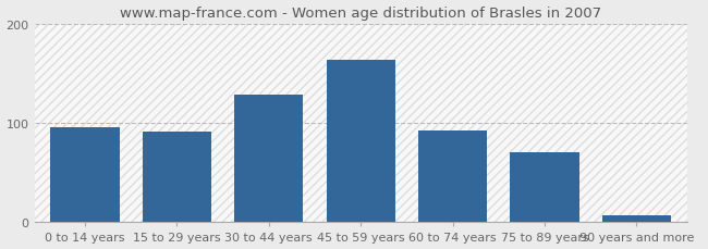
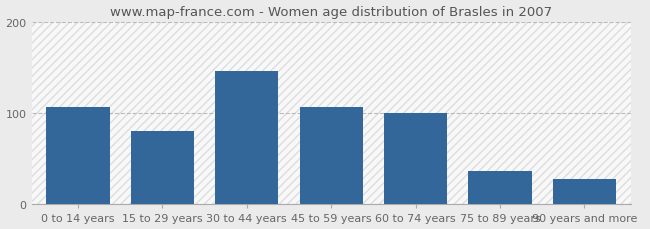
0 to 14 years: 96 -> 106
15 to 29 years: 91 -> 80
30 to 44 years: 128 -> 146
45 to 59 years: 163 -> 106
60 to 74 years: 92 -> 100
75 to 89 years: 70 -> 36
90 years and more: 7 -> 28
